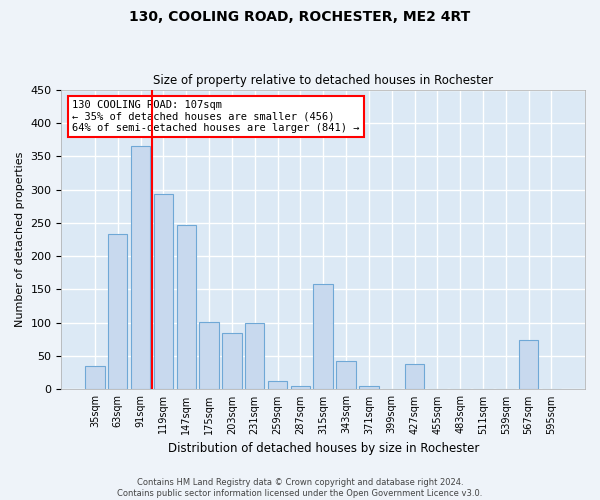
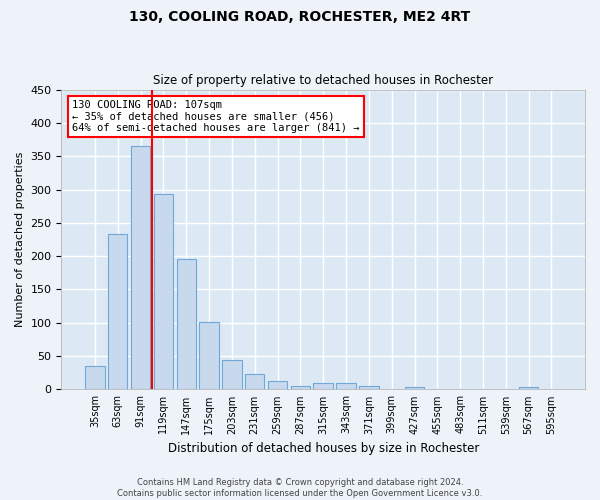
147sqm: 246 -> 196
203sqm: 84 -> 44
231sqm: 100 -> 23
315sqm: 158 -> 9
343sqm: 42 -> 9
427sqm: 38 -> 3
567sqm: 74 -> 3
